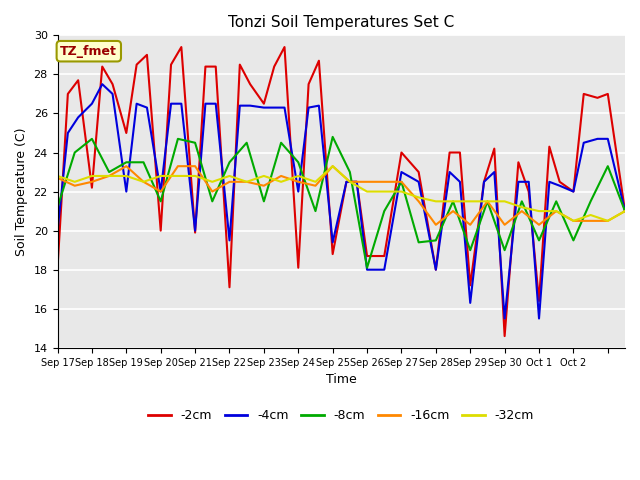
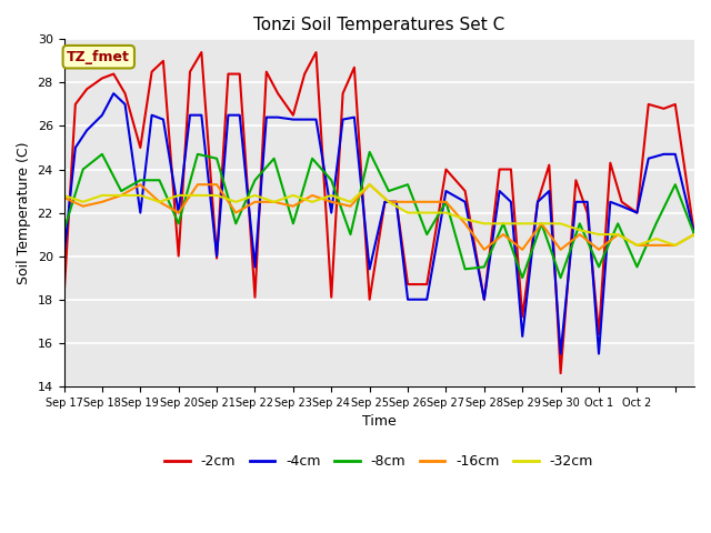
-2cm/Sep 18: 22.2 -> 28.2
-2cm/Sep 22: 17.1 -> 18.1
-2cm/Sep 25: 18.8 -> 18.0
-8cm/Sep 26: 18.1 -> 23.3
